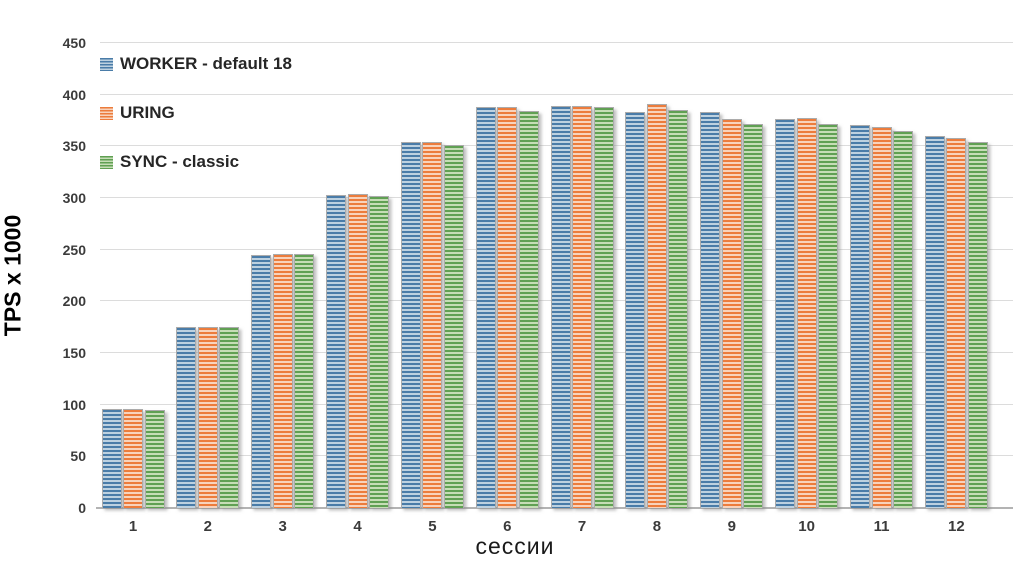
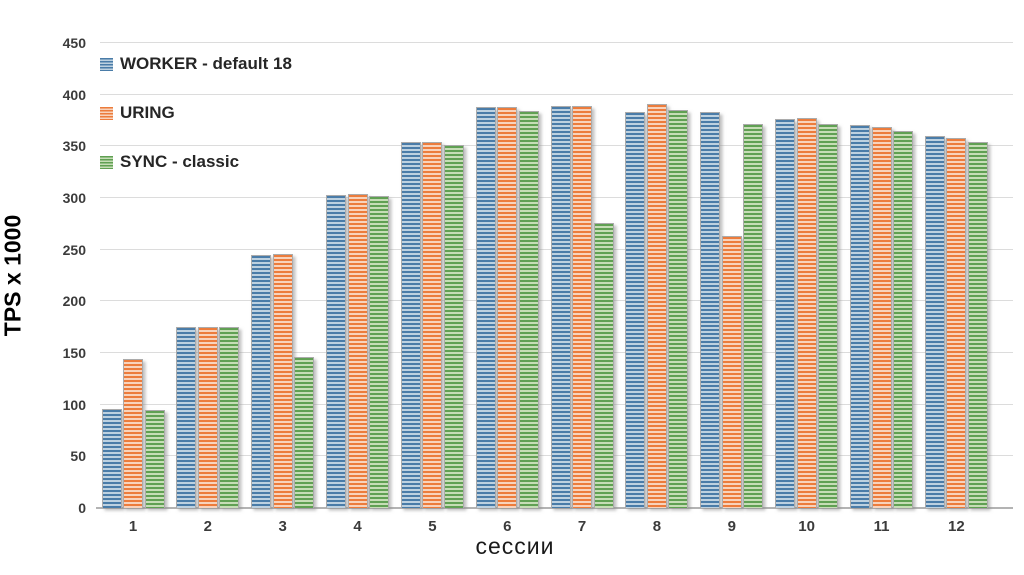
URING/1: 96 -> 144
SYNC - classic/3: 246 -> 146
SYNC - classic/7: 388 -> 276
URING/9: 376 -> 263
